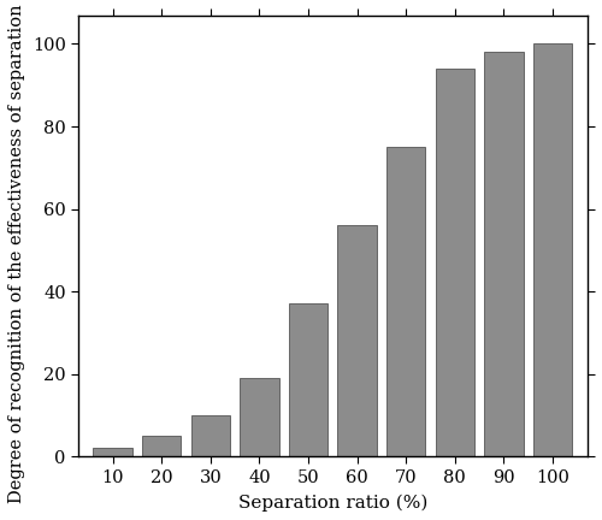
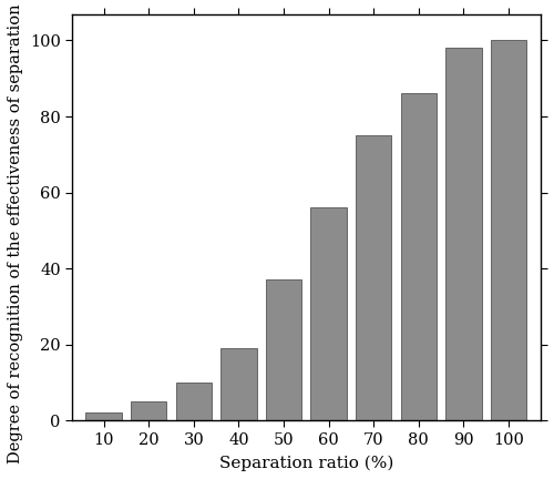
80: 94 -> 86
